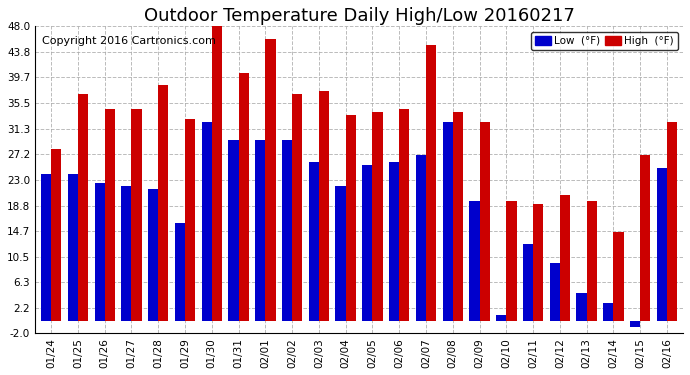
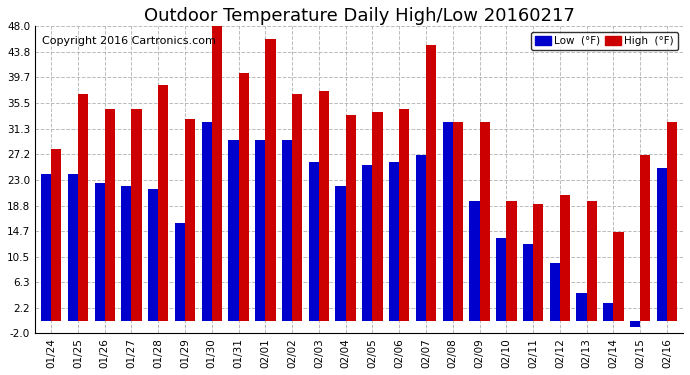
High (°F)/02/08: 34.0 -> 32.5
Low (°F)/02/10: 1.0 -> 13.5
